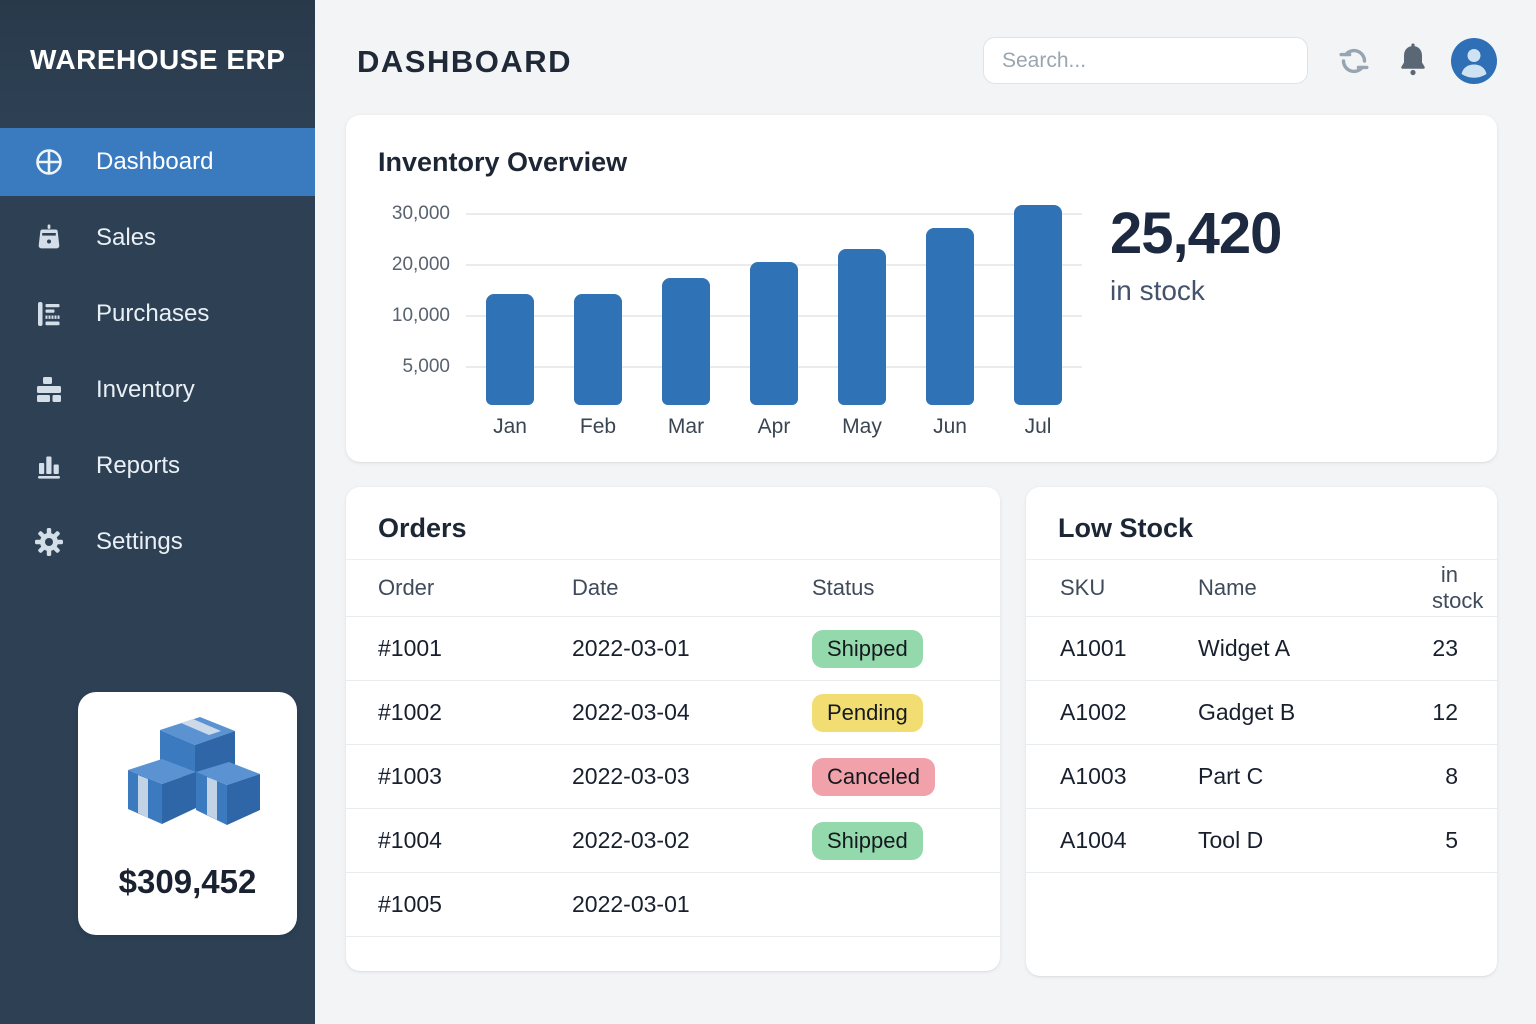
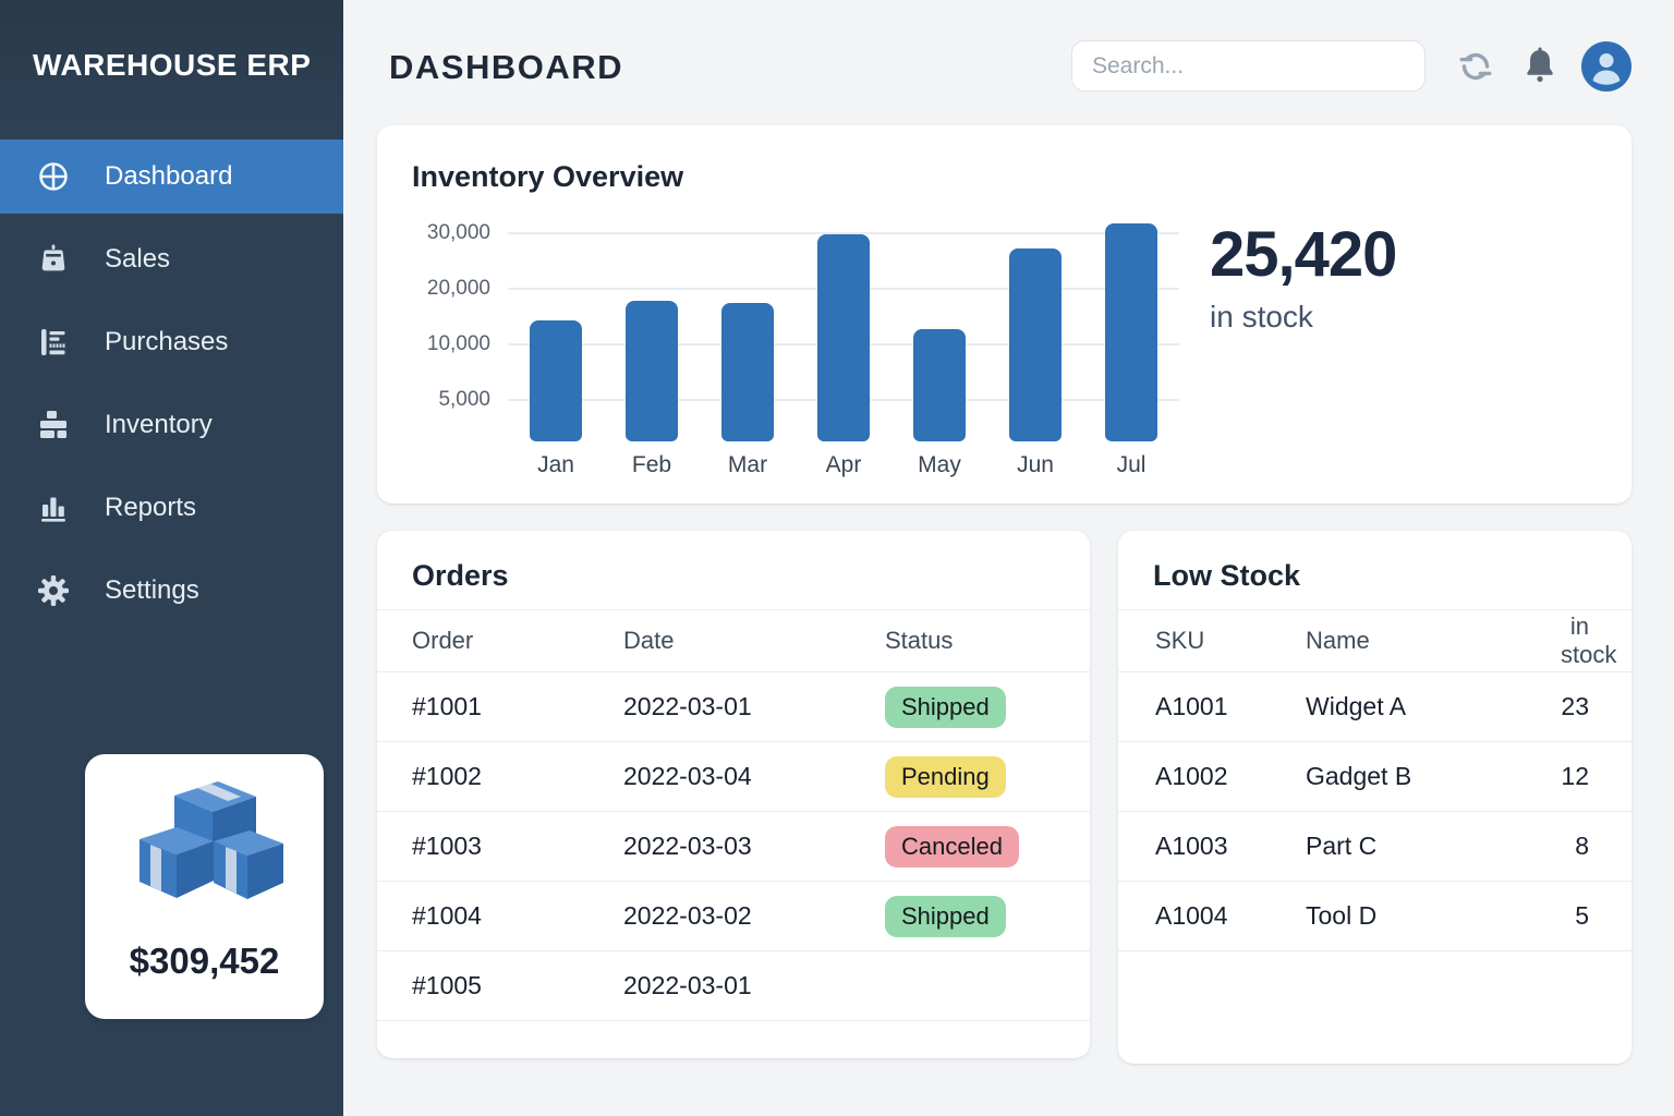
Feb: 14000 -> 18000
Apr: 21000 -> 30000
May: 23000 -> 13000
